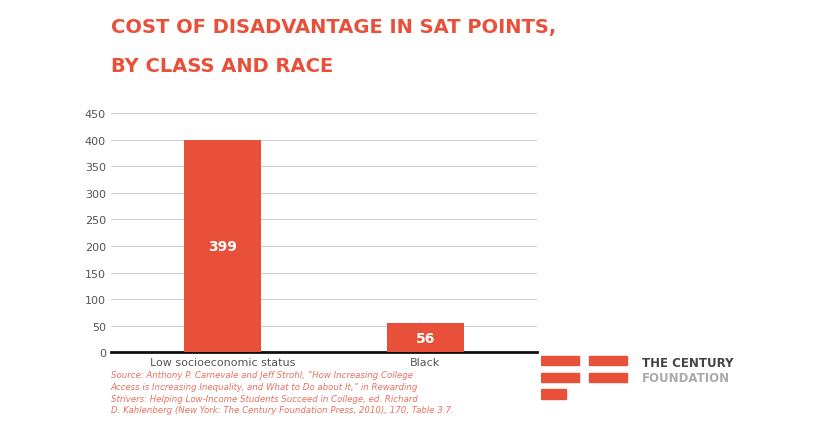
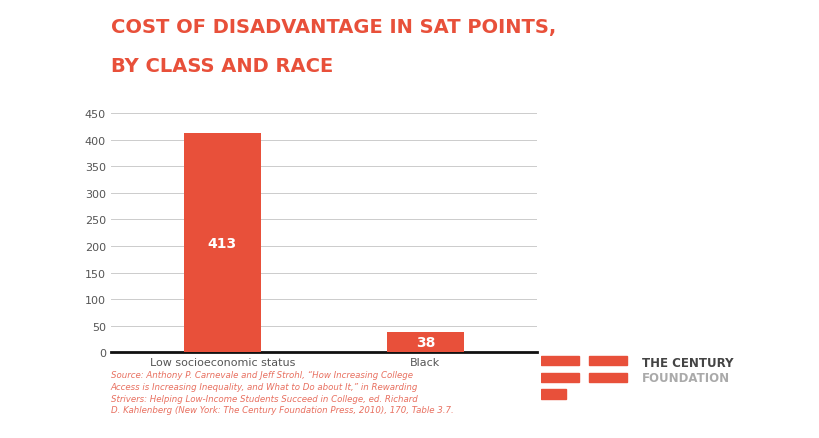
Low socioeconomic status: 399 -> 413
Black: 56 -> 38
